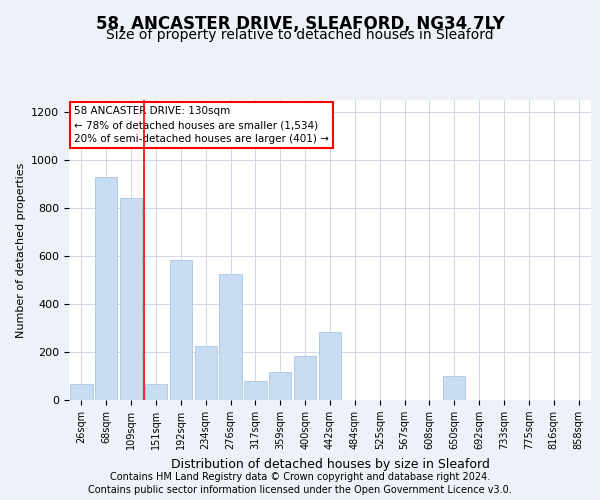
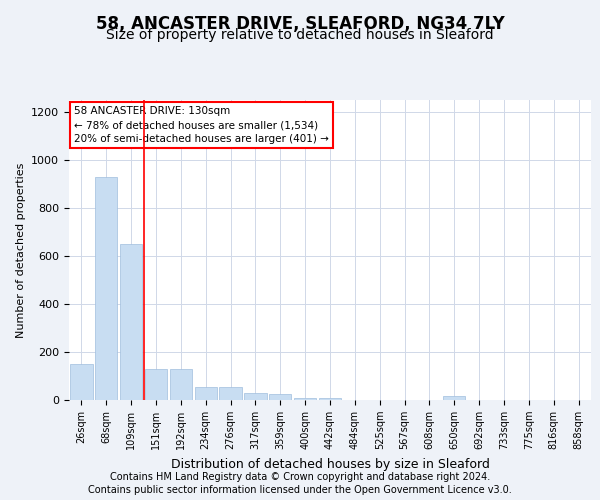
26sqm: 65 -> 150
109sqm: 840 -> 650
151sqm: 65 -> 130
192sqm: 585 -> 130
234sqm: 225 -> 55
276sqm: 525 -> 55
317sqm: 80 -> 30
359sqm: 115 -> 25
400sqm: 185 -> 10
442sqm: 285 -> 10
650sqm: 100 -> 15
